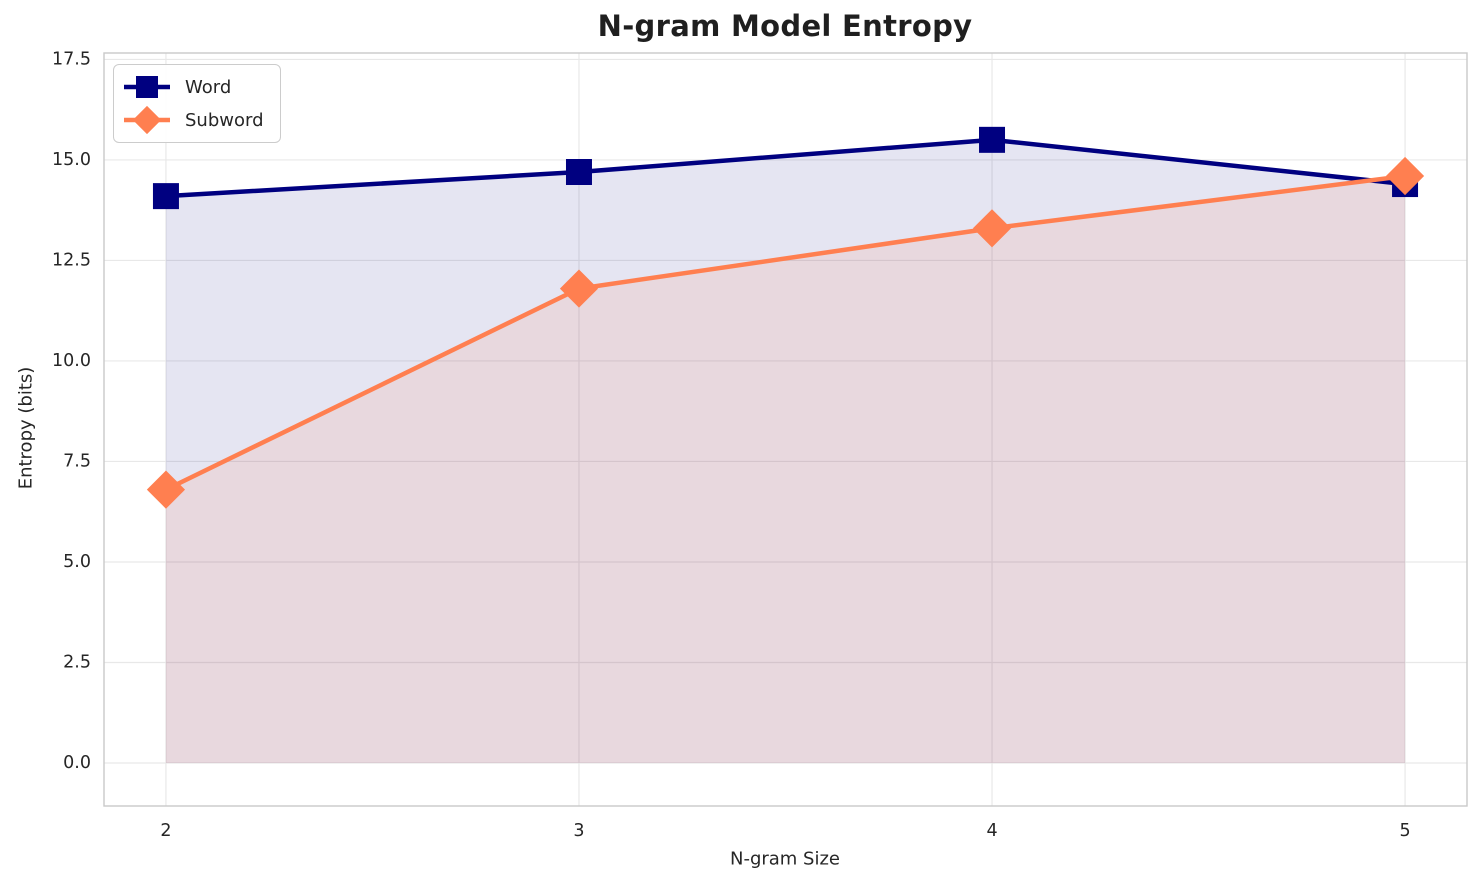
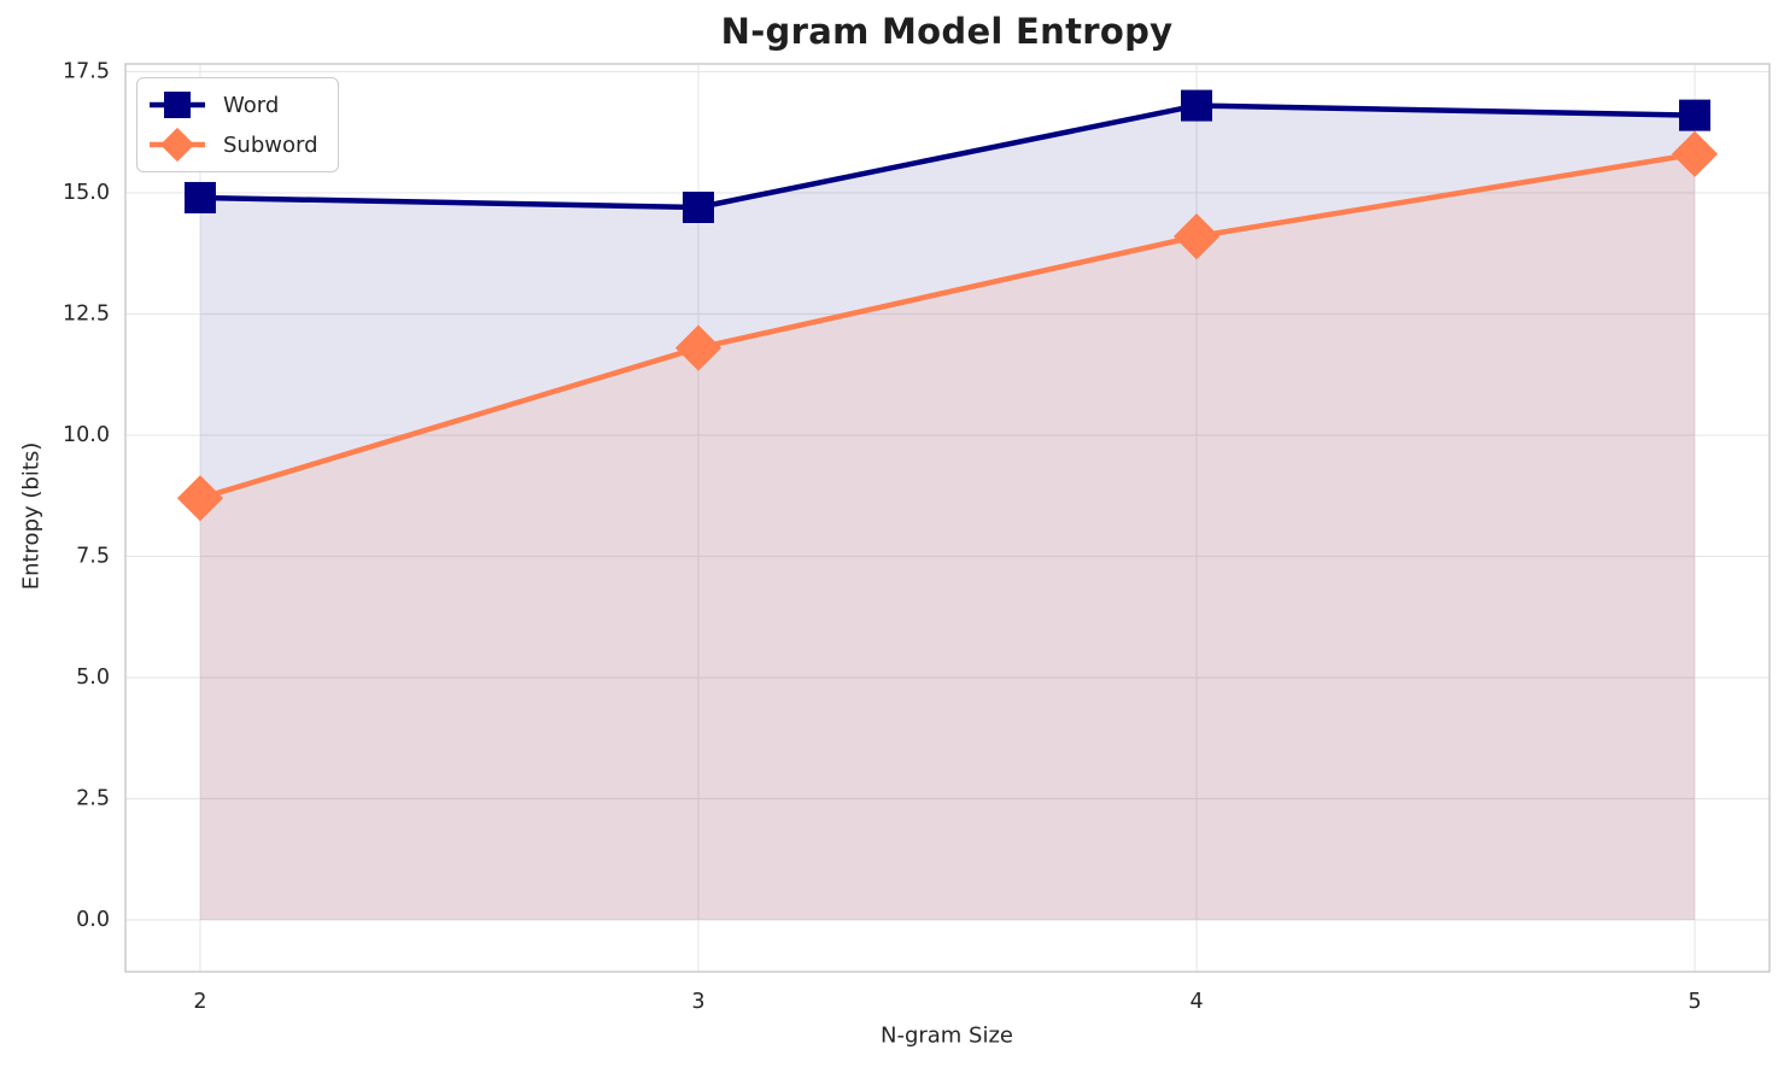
Word/2: 14.1 -> 14.9
Subword/2: 6.8 -> 8.7
Word/4: 15.5 -> 16.8
Subword/4: 13.3 -> 14.1
Word/5: 14.4 -> 16.6
Subword/5: 14.6 -> 15.8
